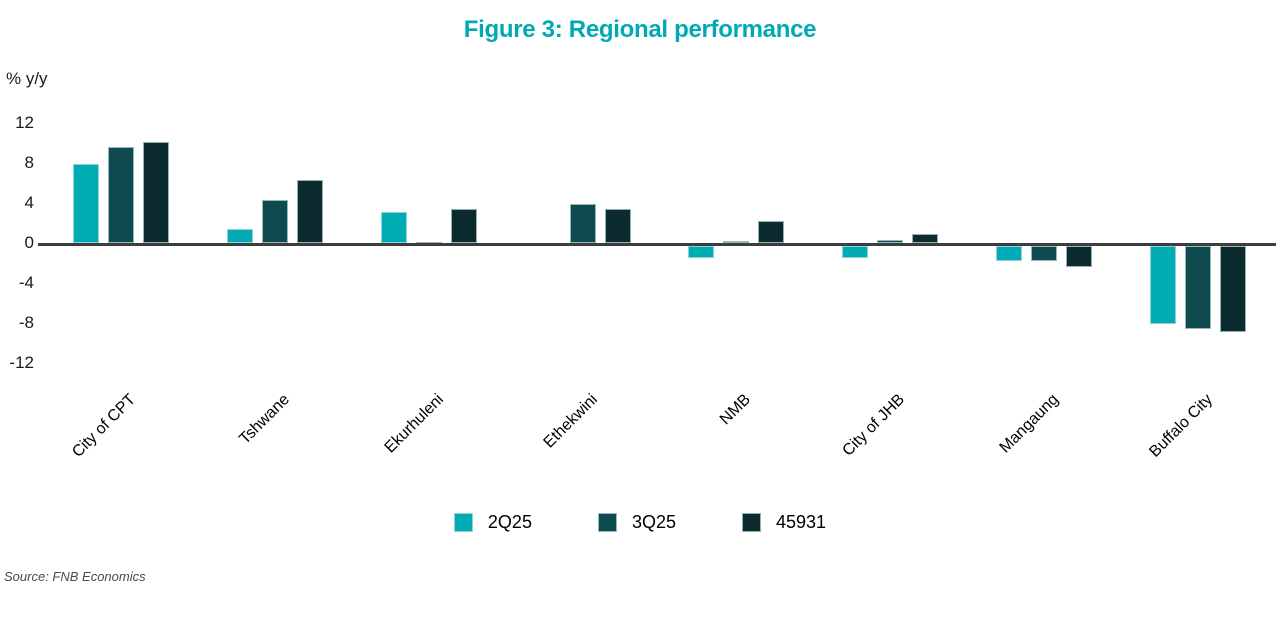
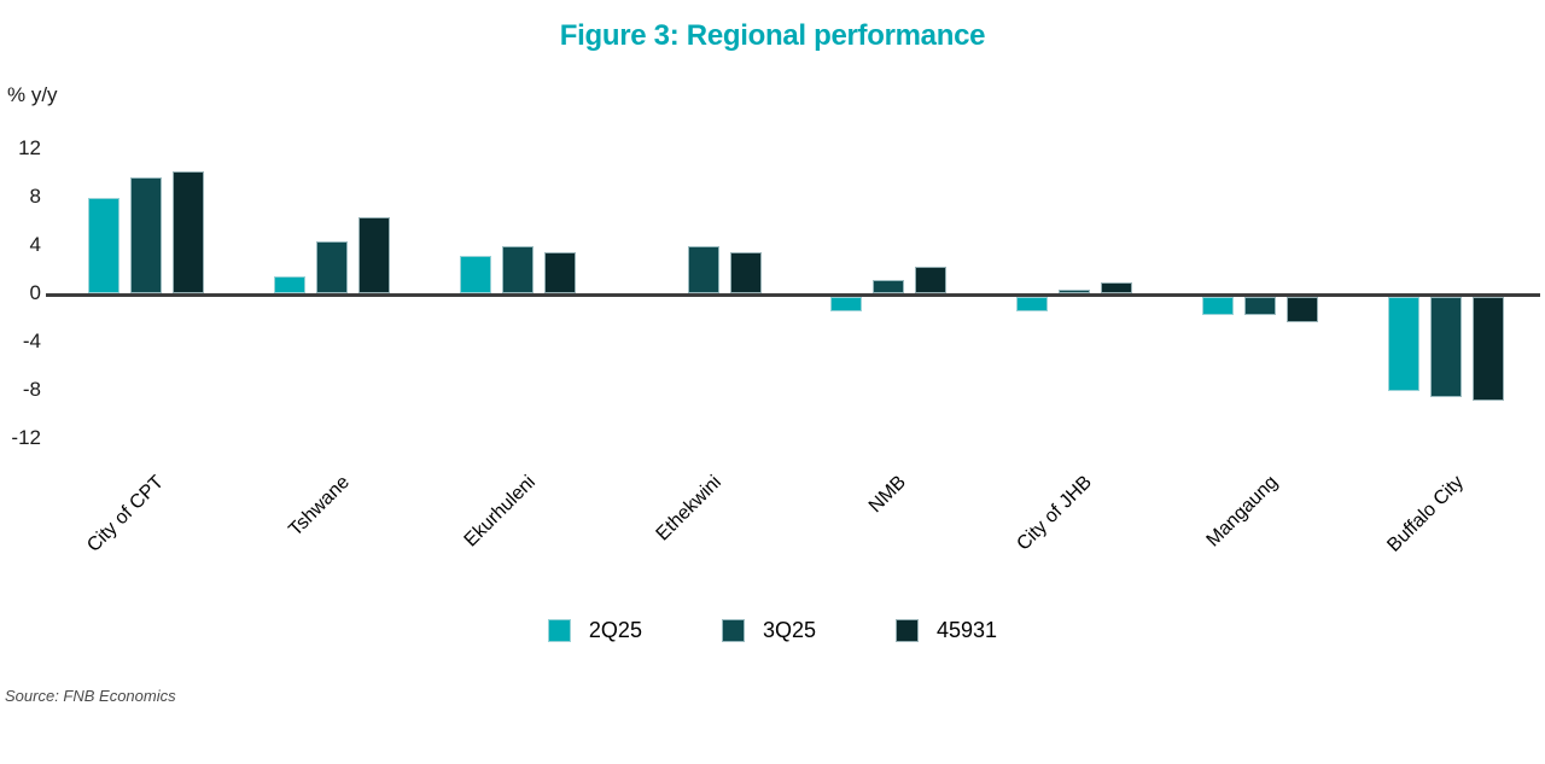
3Q25/Ekurhuleni: 0.1 -> 3.9
3Q25/NMB: 0.2 -> 1.1
